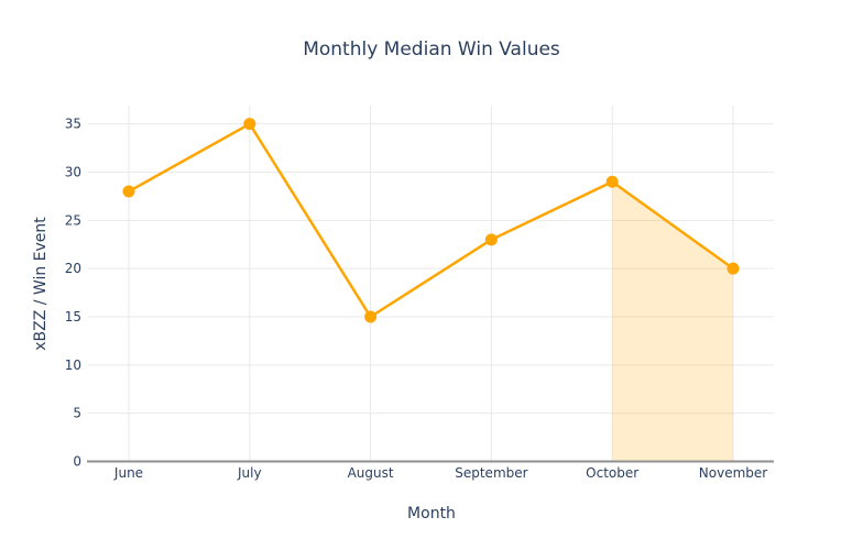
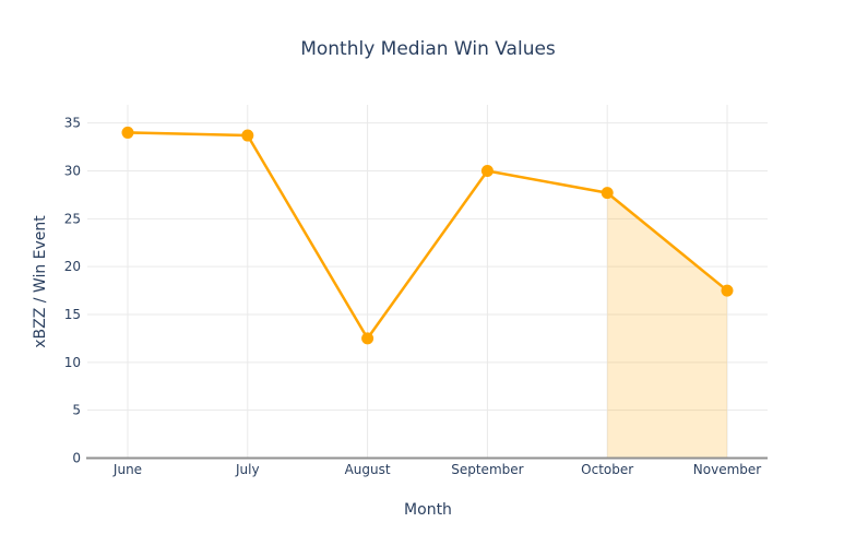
June: 28 -> 34
July: 35 -> 34
August: 15 -> 12
September: 23 -> 30
October: 29 -> 28
November: 20 -> 18
